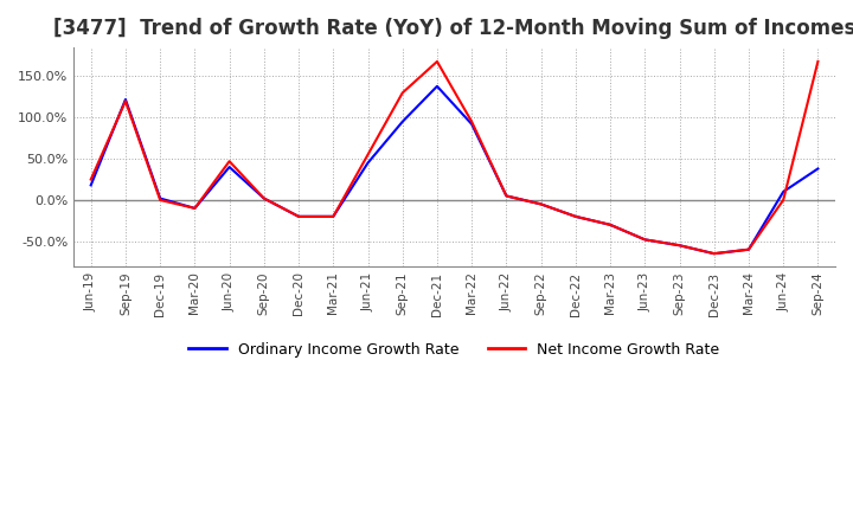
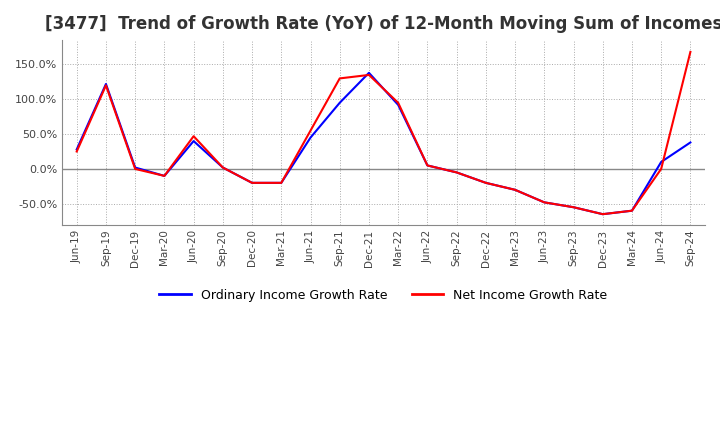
Ordinary Income Growth Rate/Jun-19: 18% -> 28%
Net Income Growth Rate/Dec-21: 168% -> 135%
